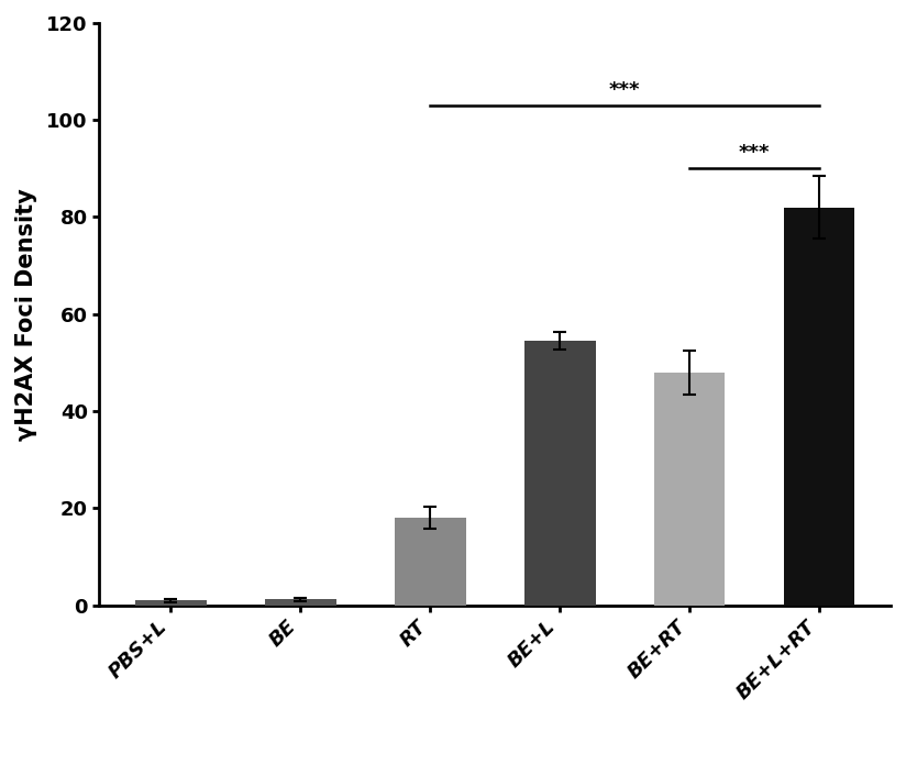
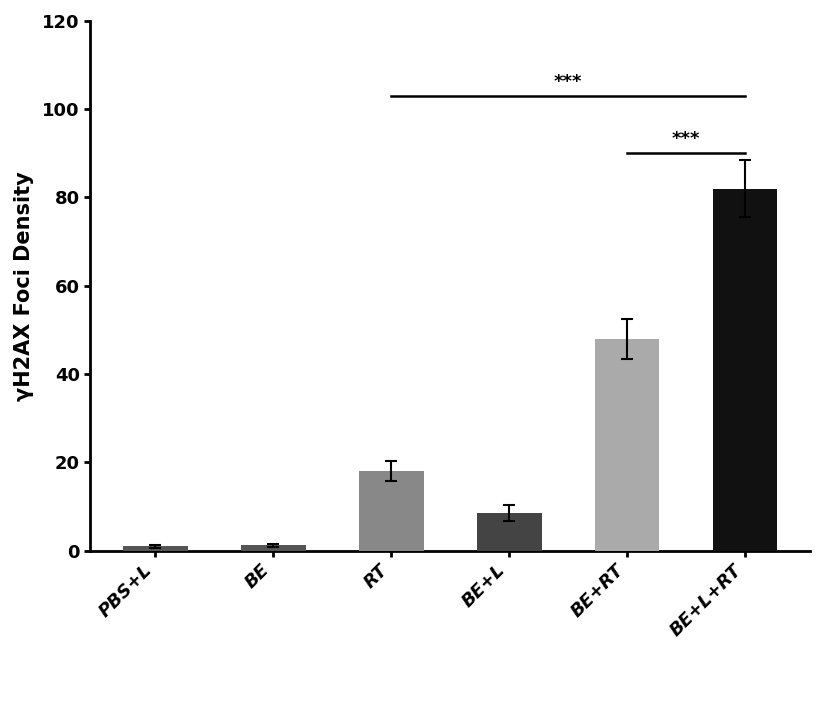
BE+L: 54.5 -> 8.5
